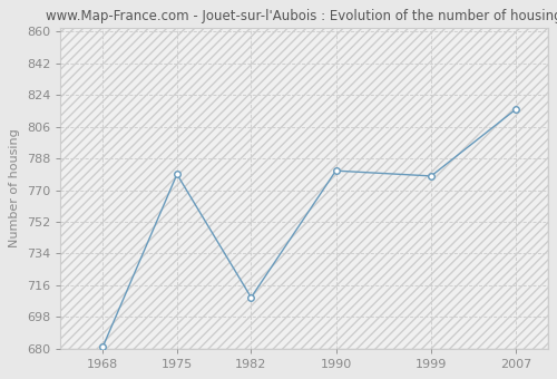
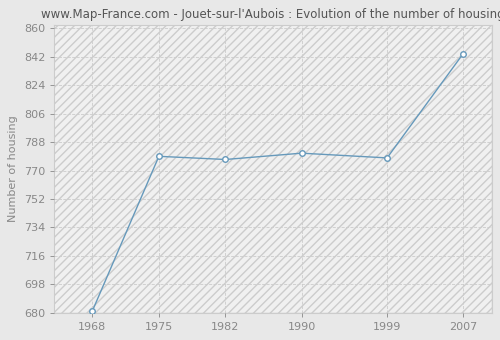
1982: 709 -> 777
2007: 816 -> 844
